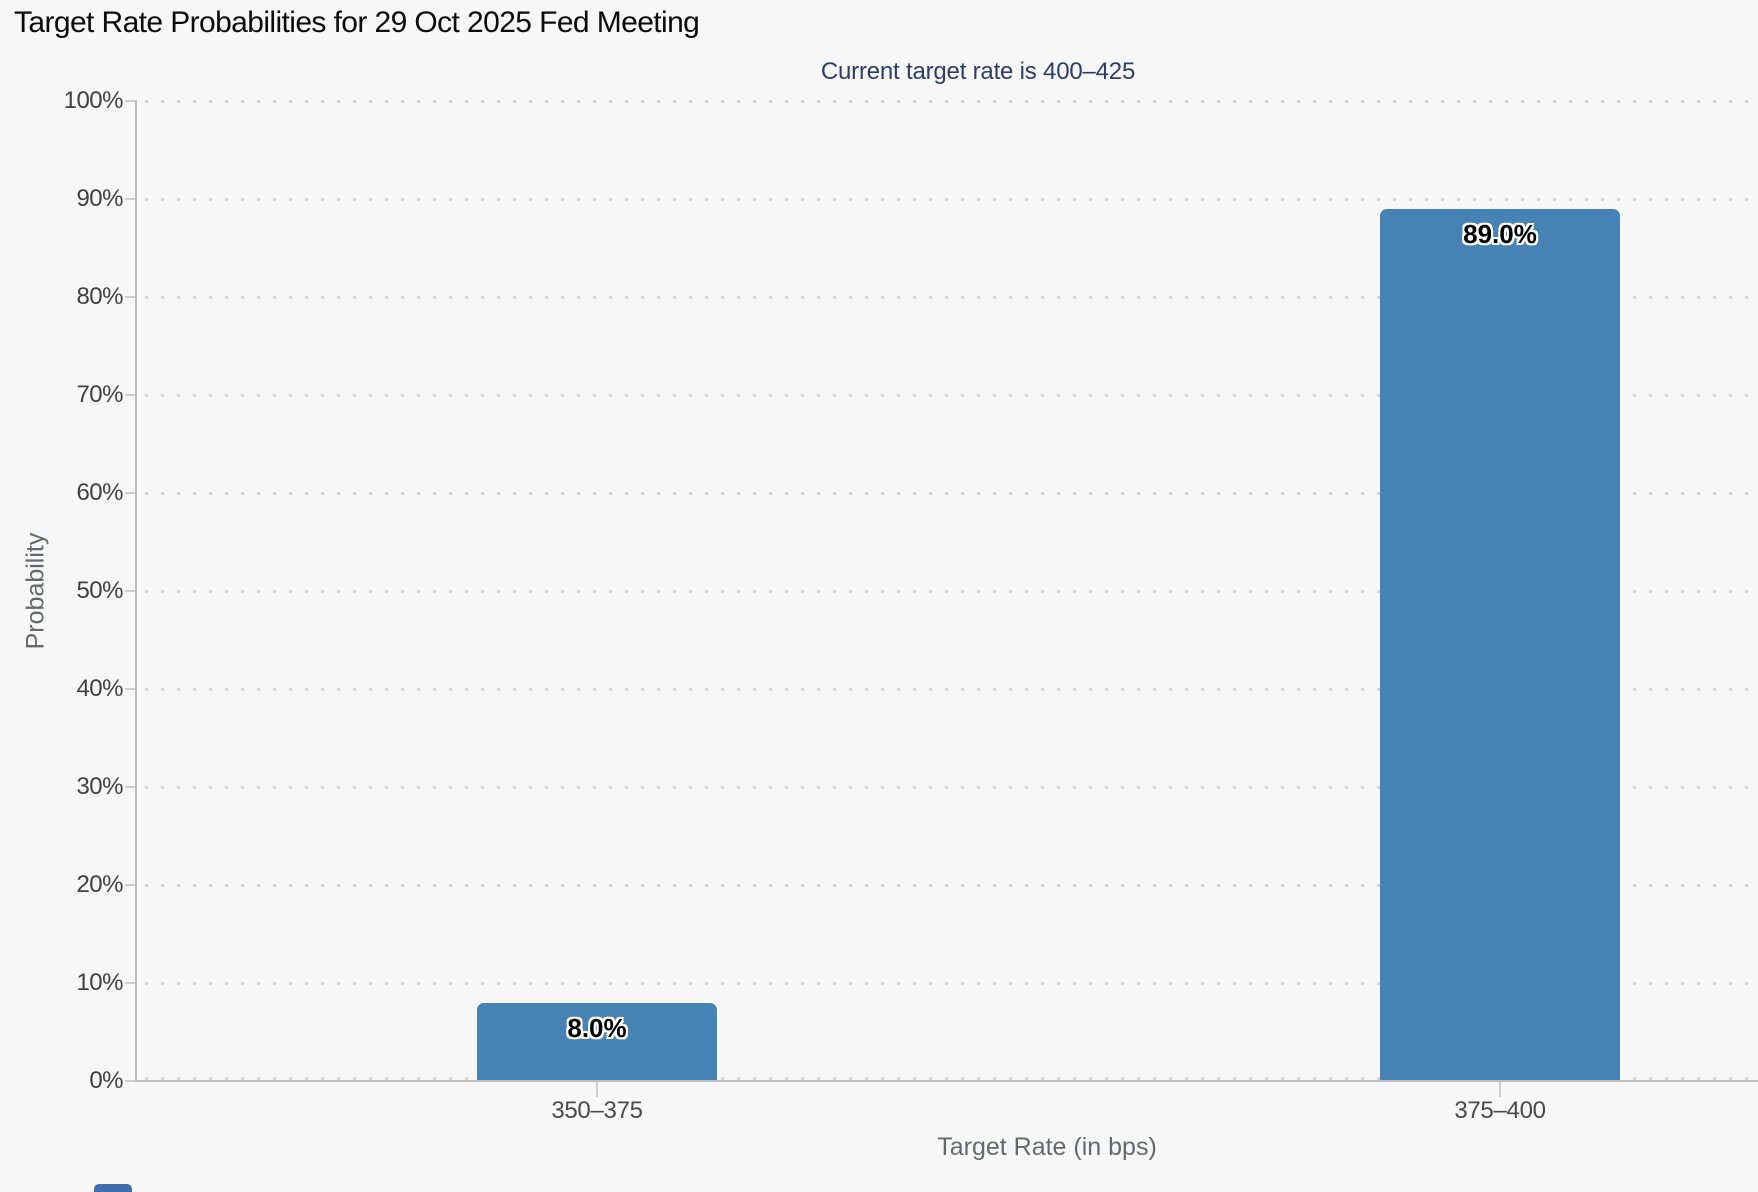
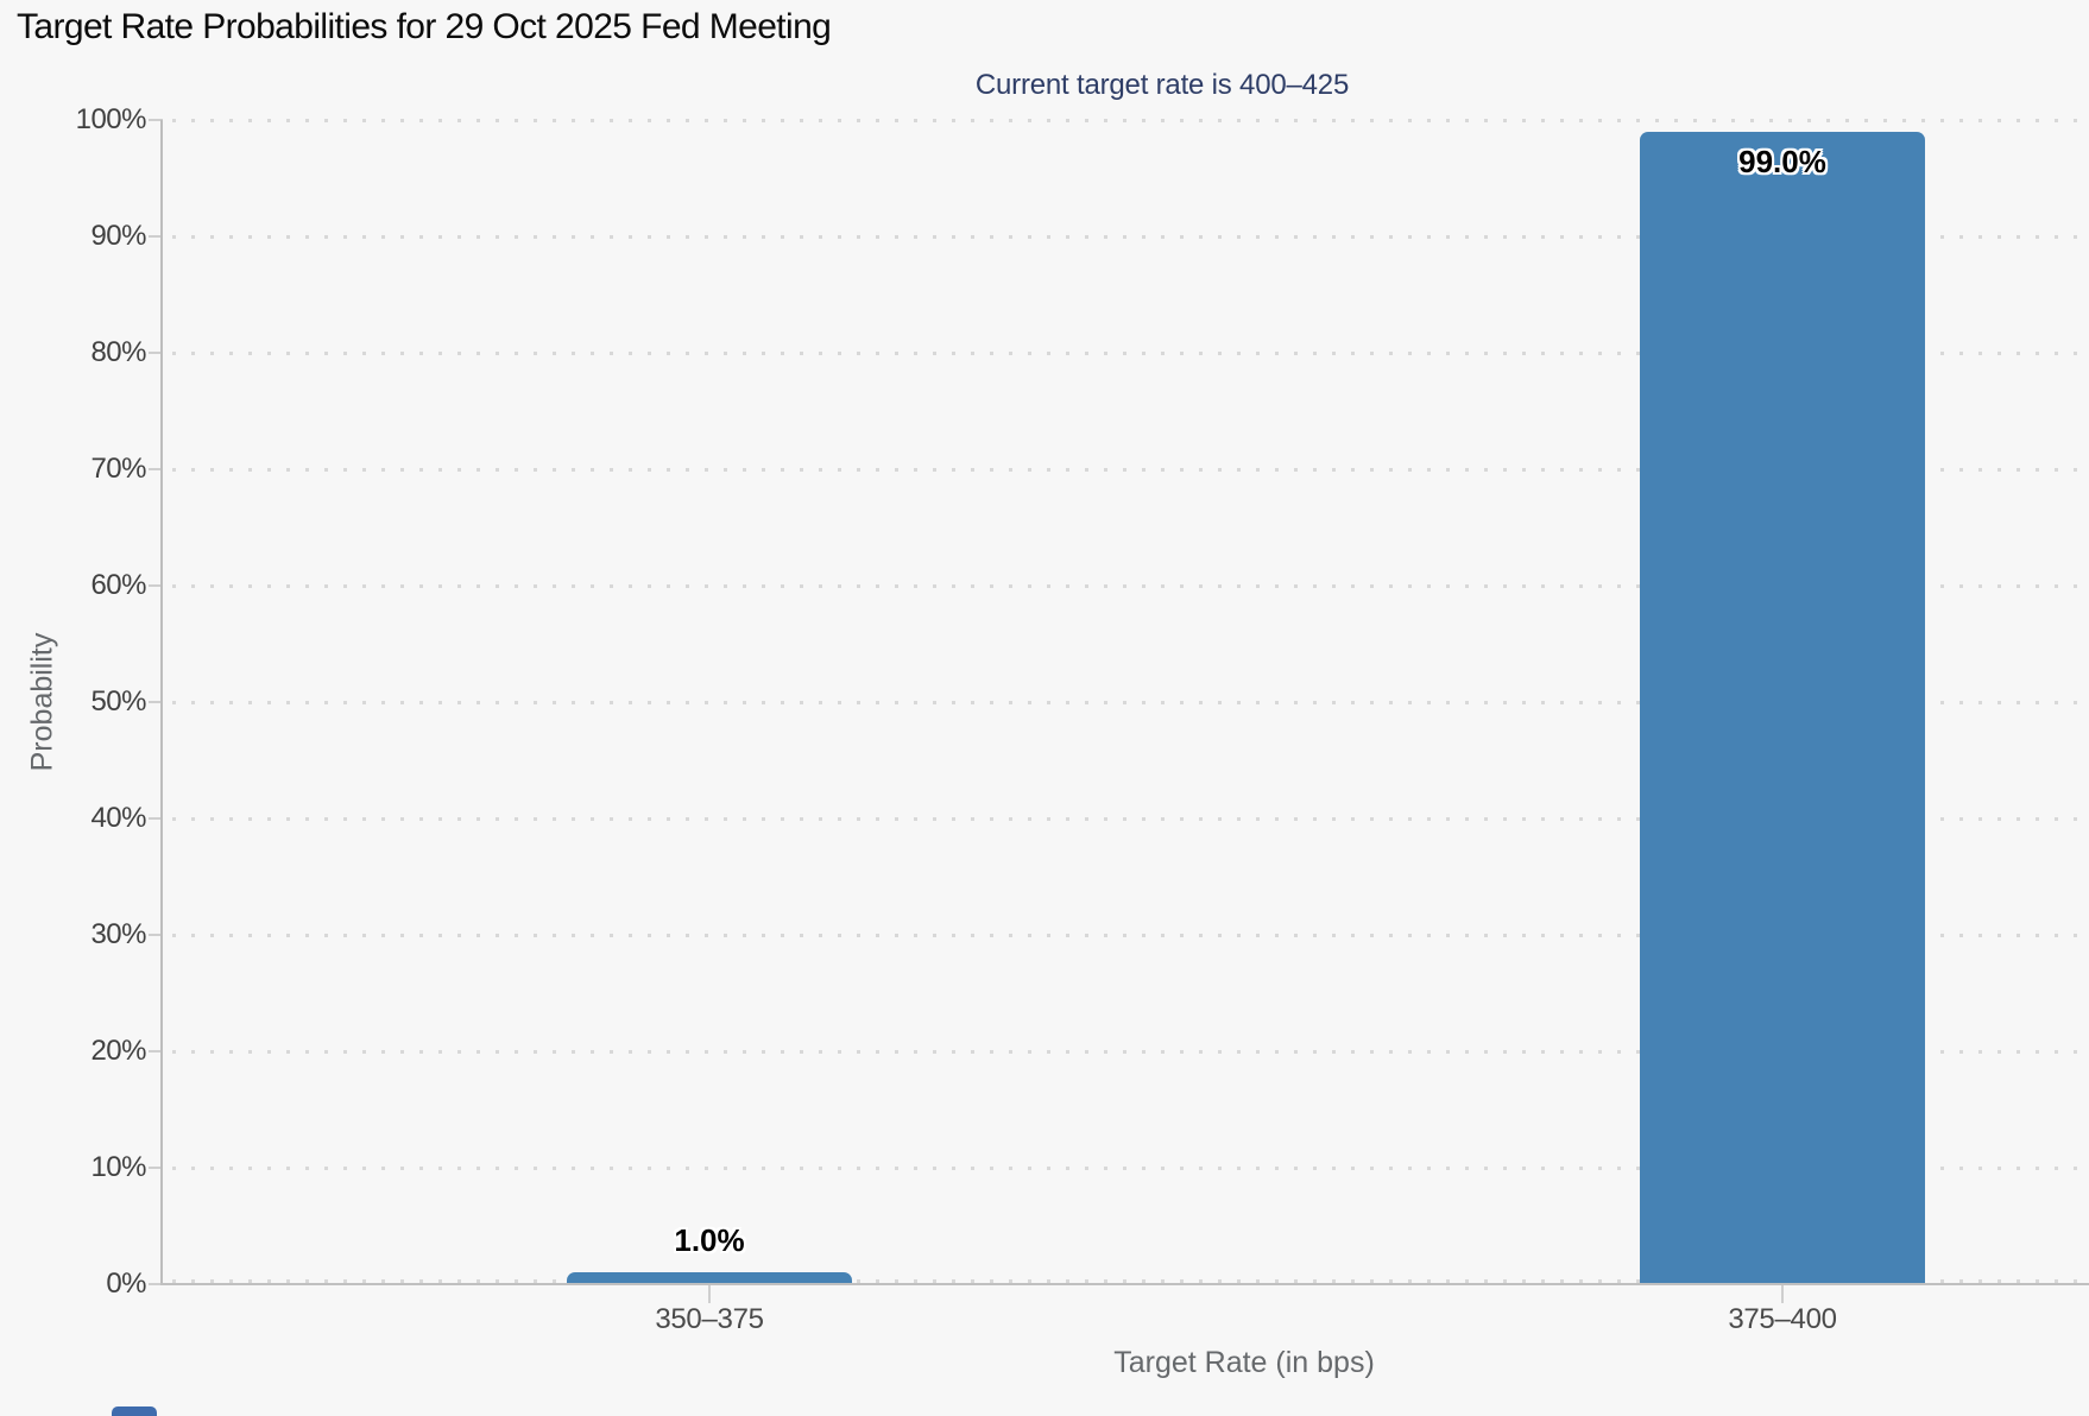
350–375: 8.0% -> 1.0%
375–400: 89.0% -> 99.0%
